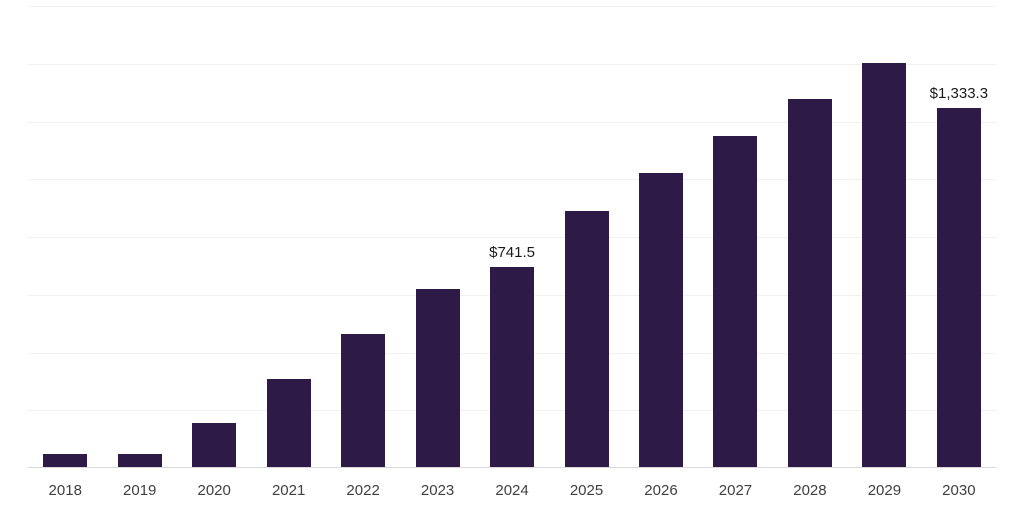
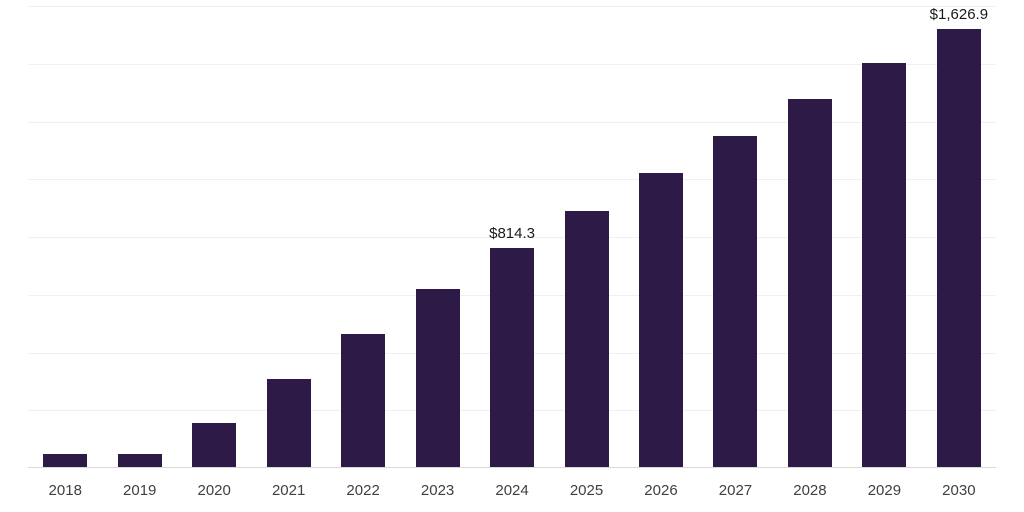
2024: $741.5 -> $814.3
2030: $1,333.3 -> $1,626.9
